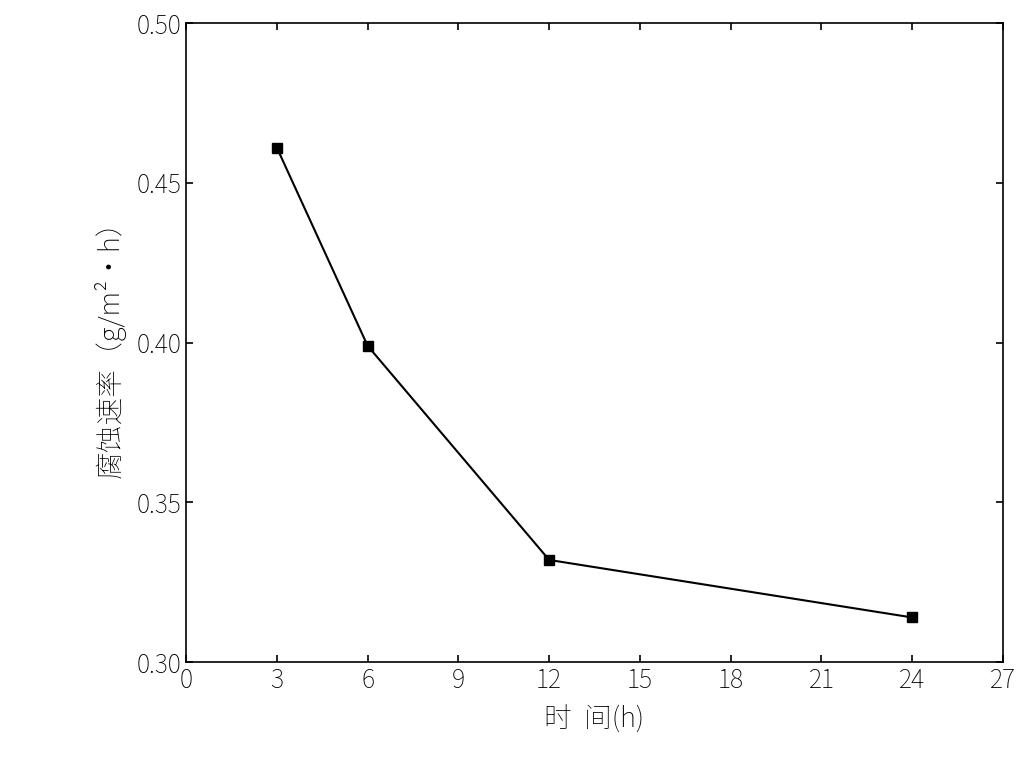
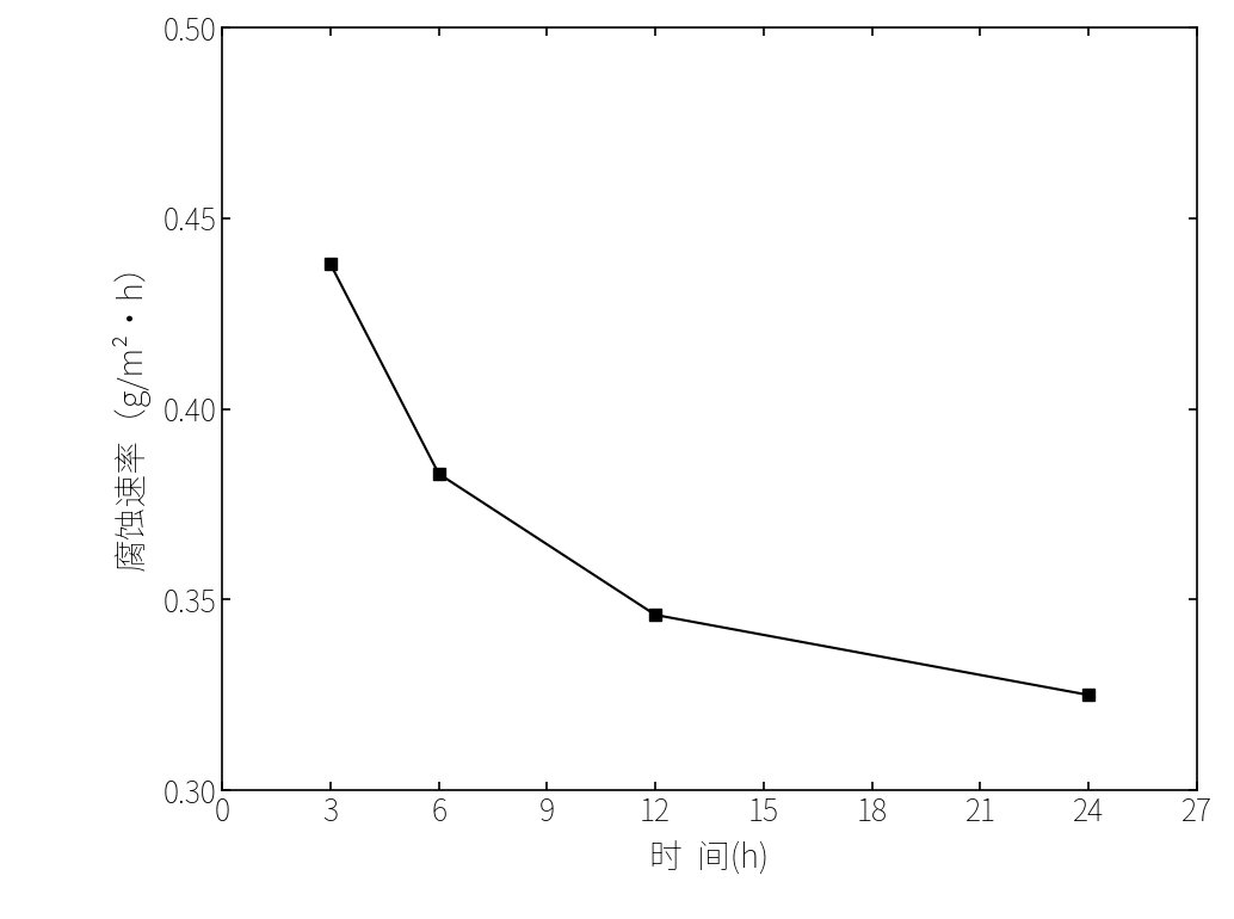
3: 0.461 -> 0.438
6: 0.399 -> 0.383
12: 0.332 -> 0.346
24: 0.314 -> 0.325
